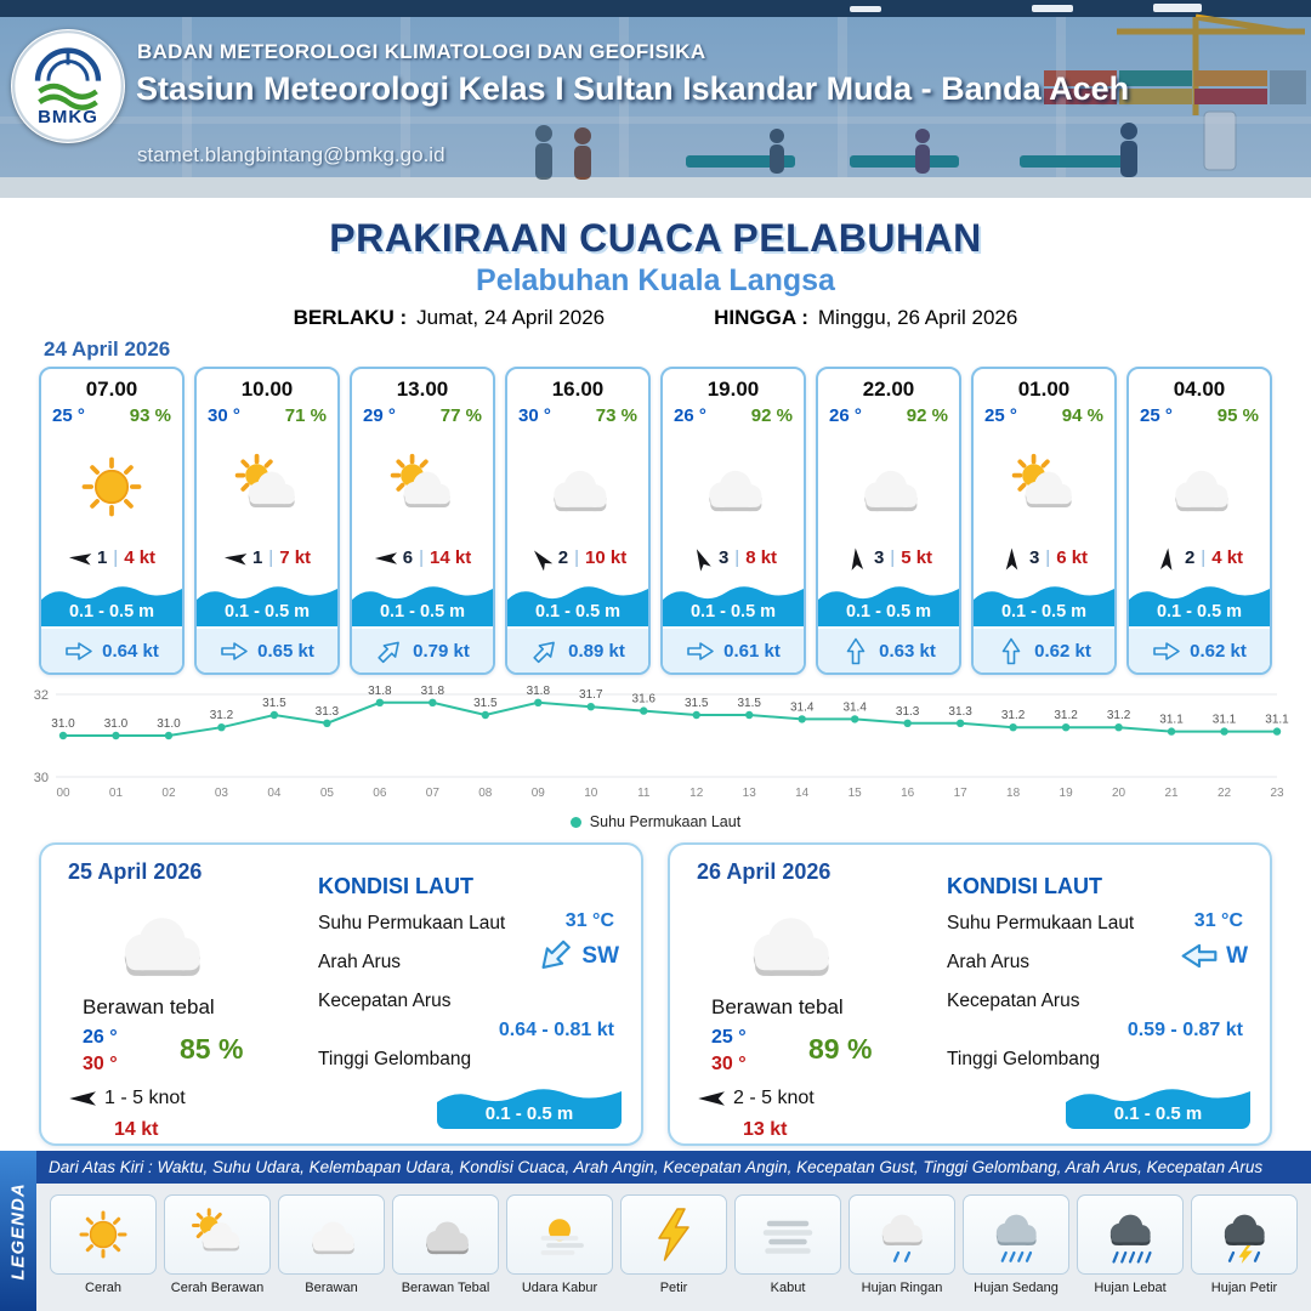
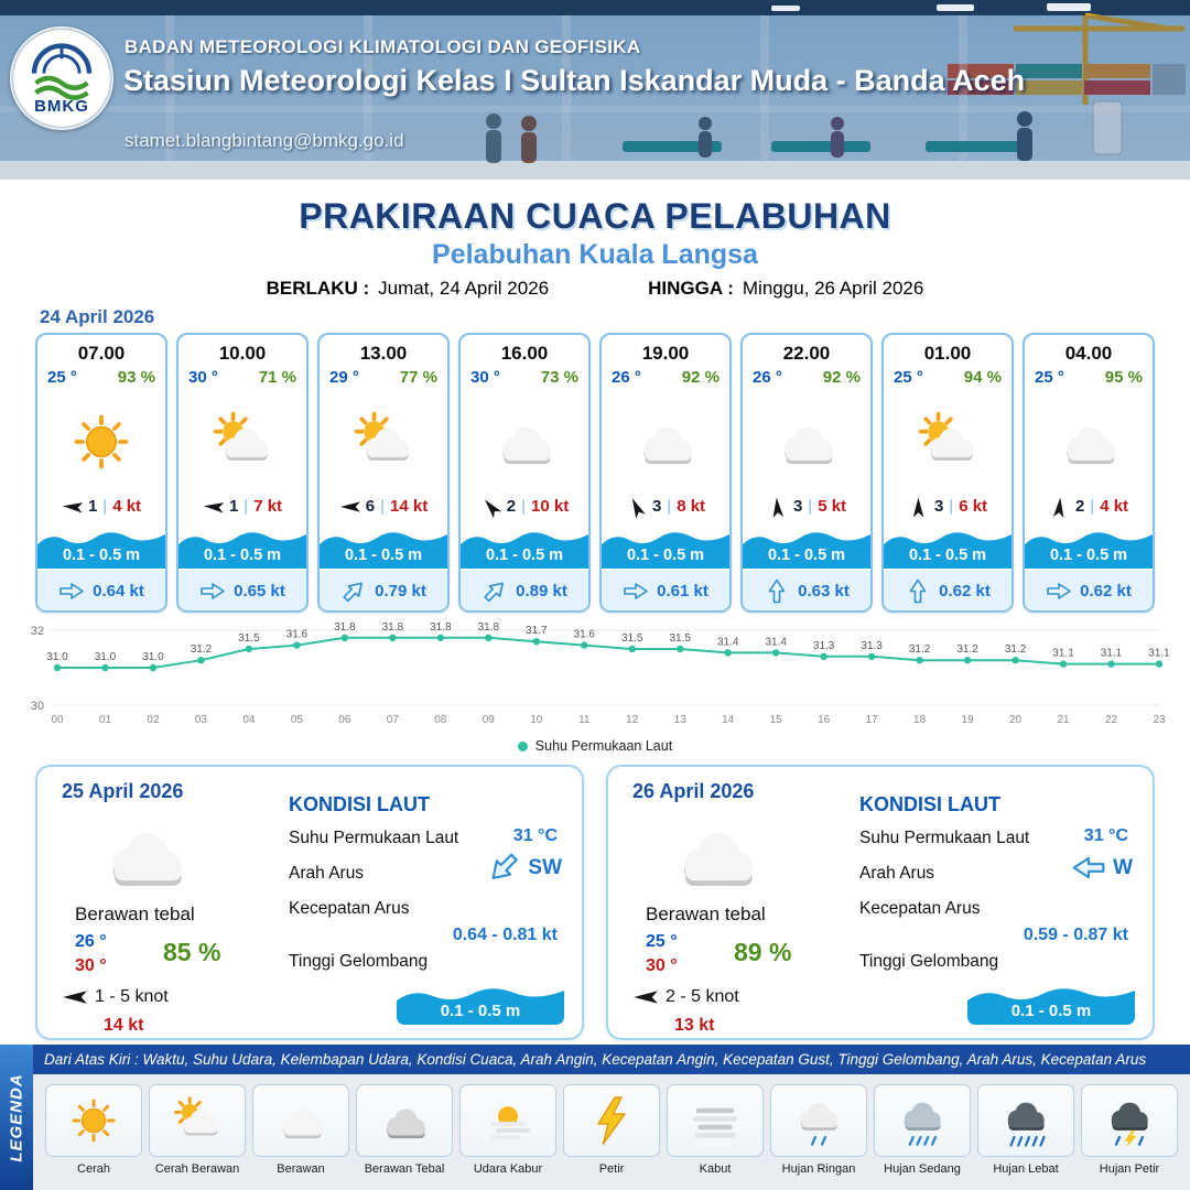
05: 31.3 -> 31.6
08: 31.5 -> 31.8
